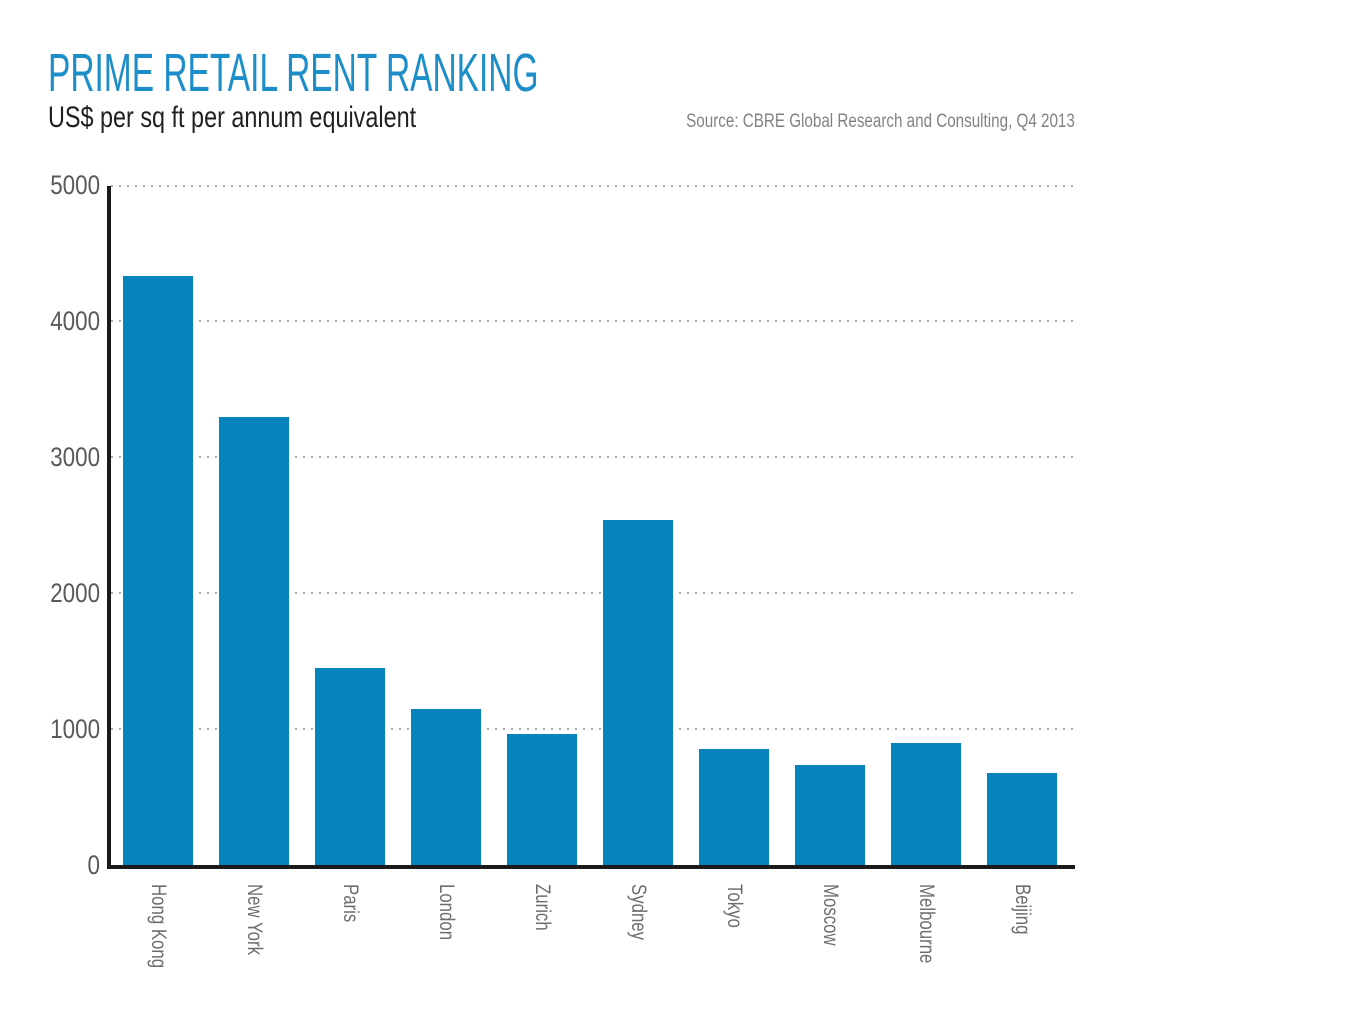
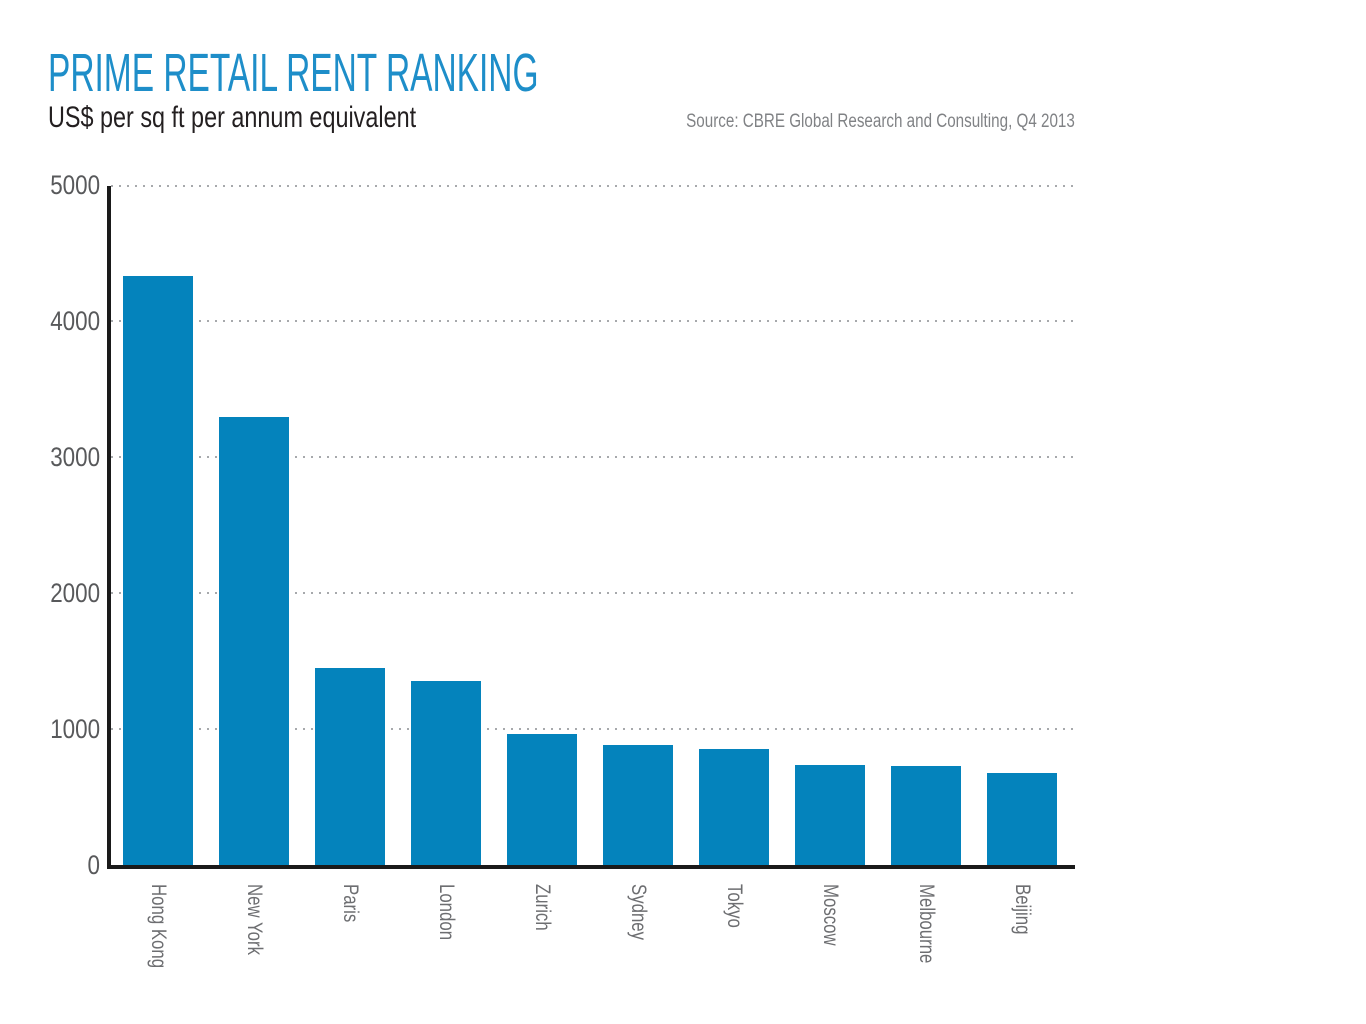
London: 1150 -> 1360
Sydney: 2540 -> 880
Melbourne: 900 -> 730
